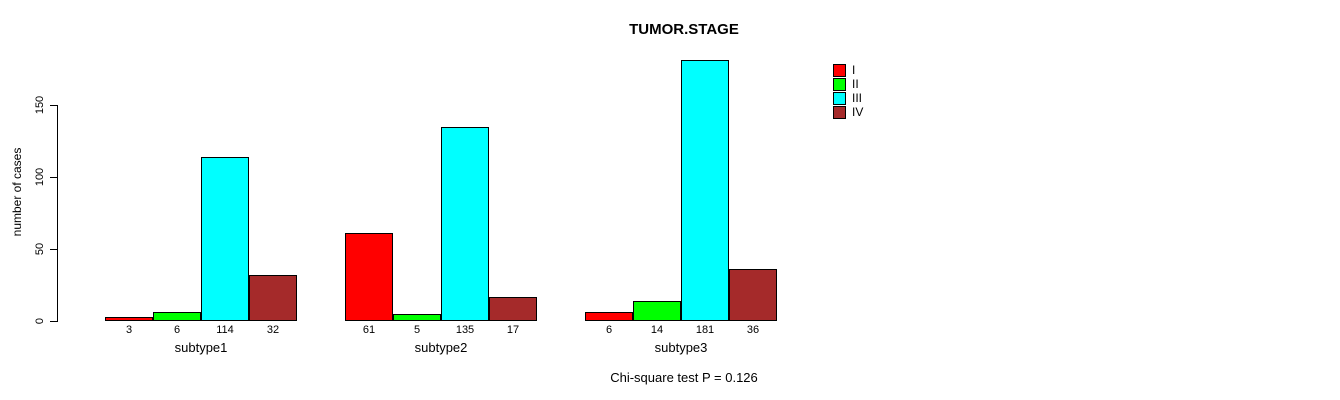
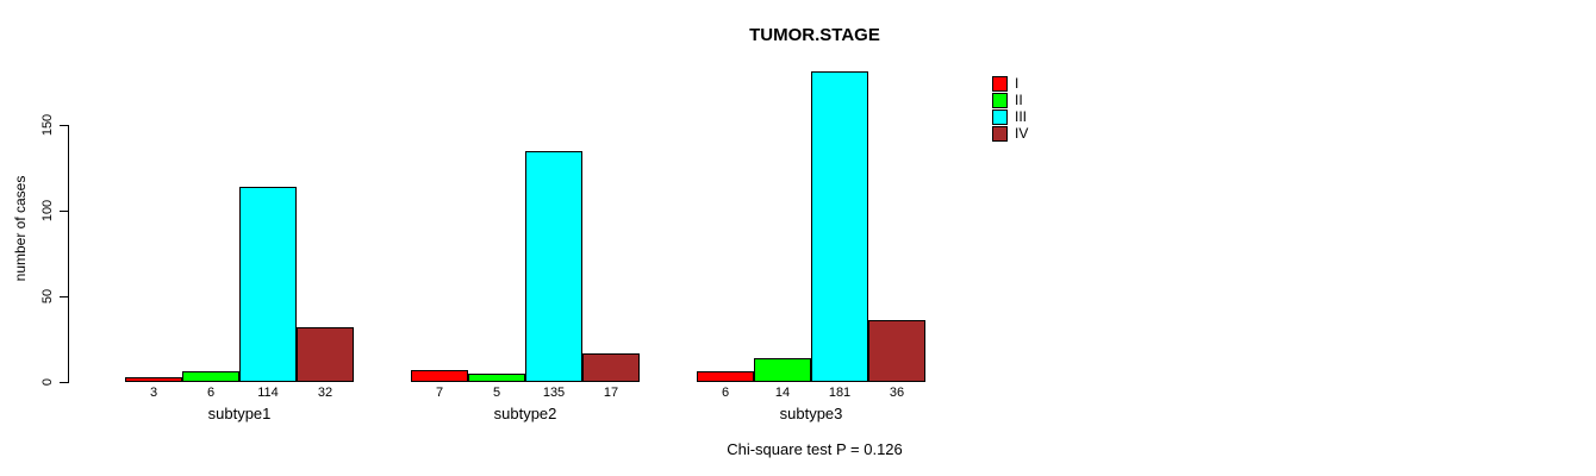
I/subtype2: 61 -> 7
